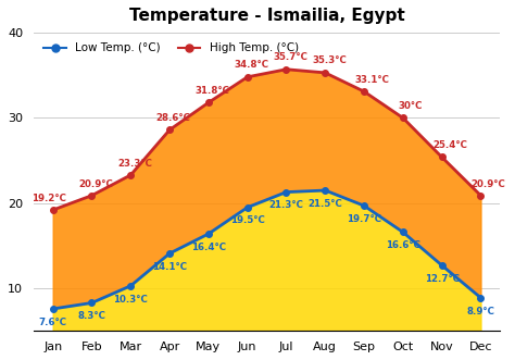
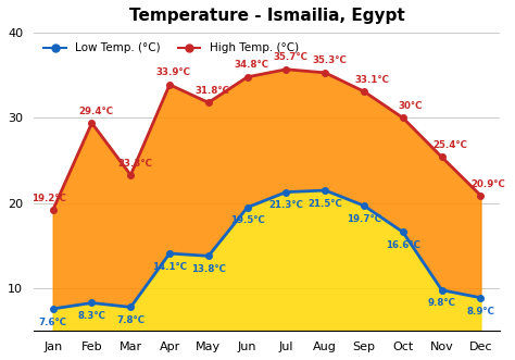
High Temp. (°C)/Feb: 20.9°C -> 29.4°C
Low Temp. (°C)/Mar: 10.3°C -> 7.8°C
High Temp. (°C)/Apr: 28.6°C -> 33.9°C
Low Temp. (°C)/May: 16.4°C -> 13.8°C
Low Temp. (°C)/Nov: 12.7°C -> 9.8°C
